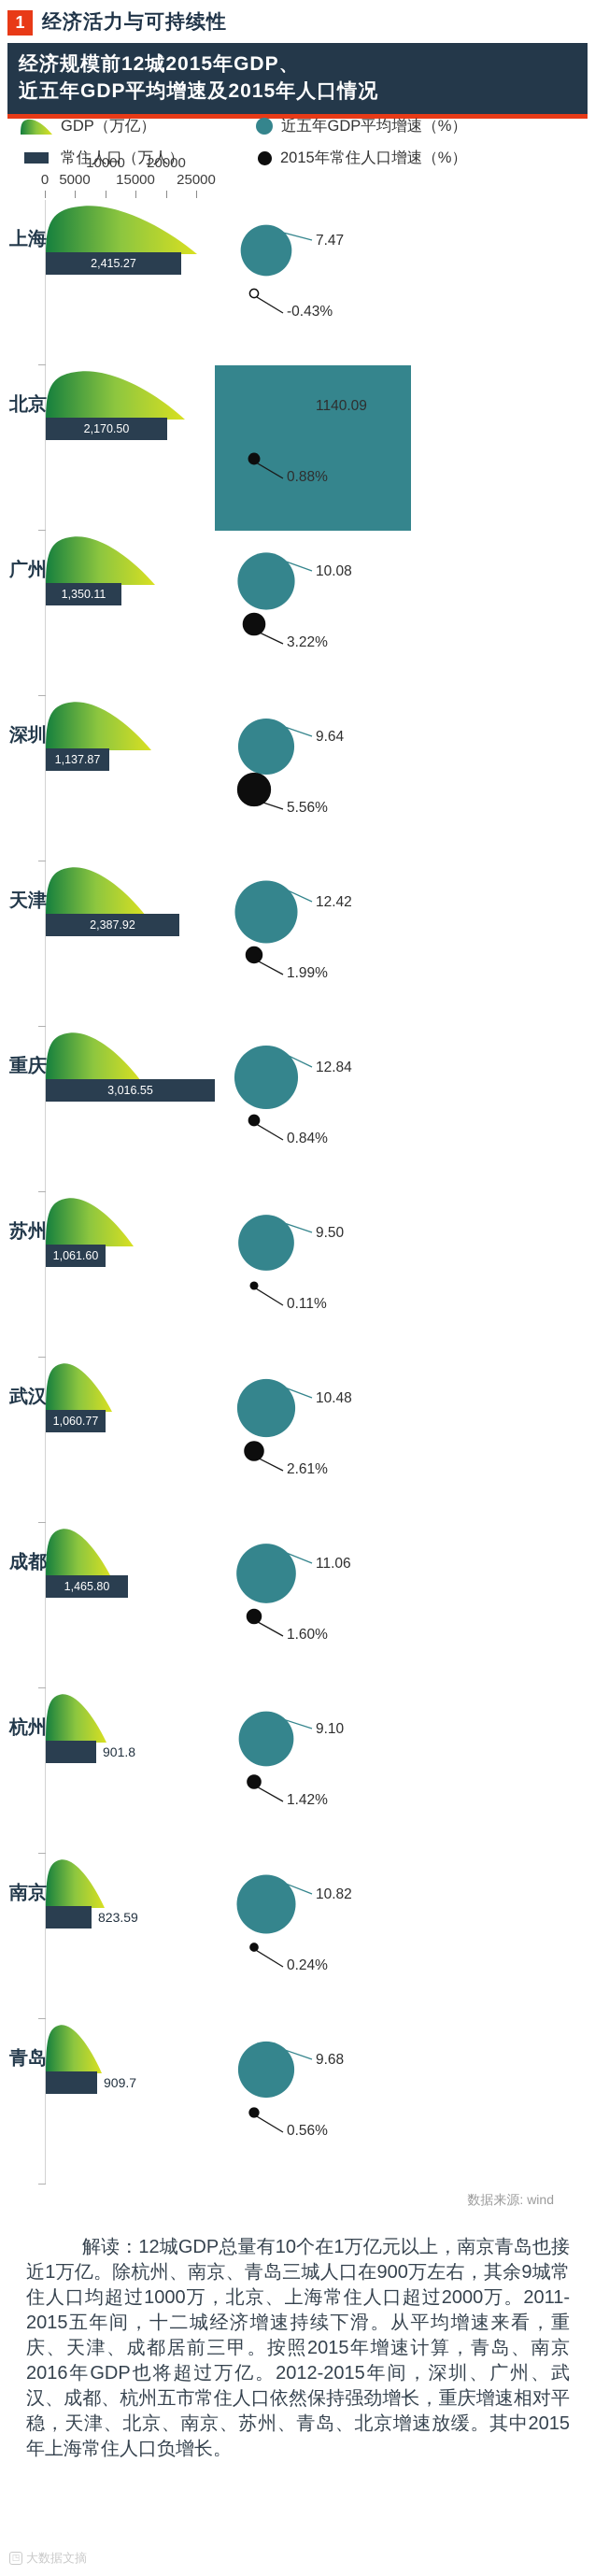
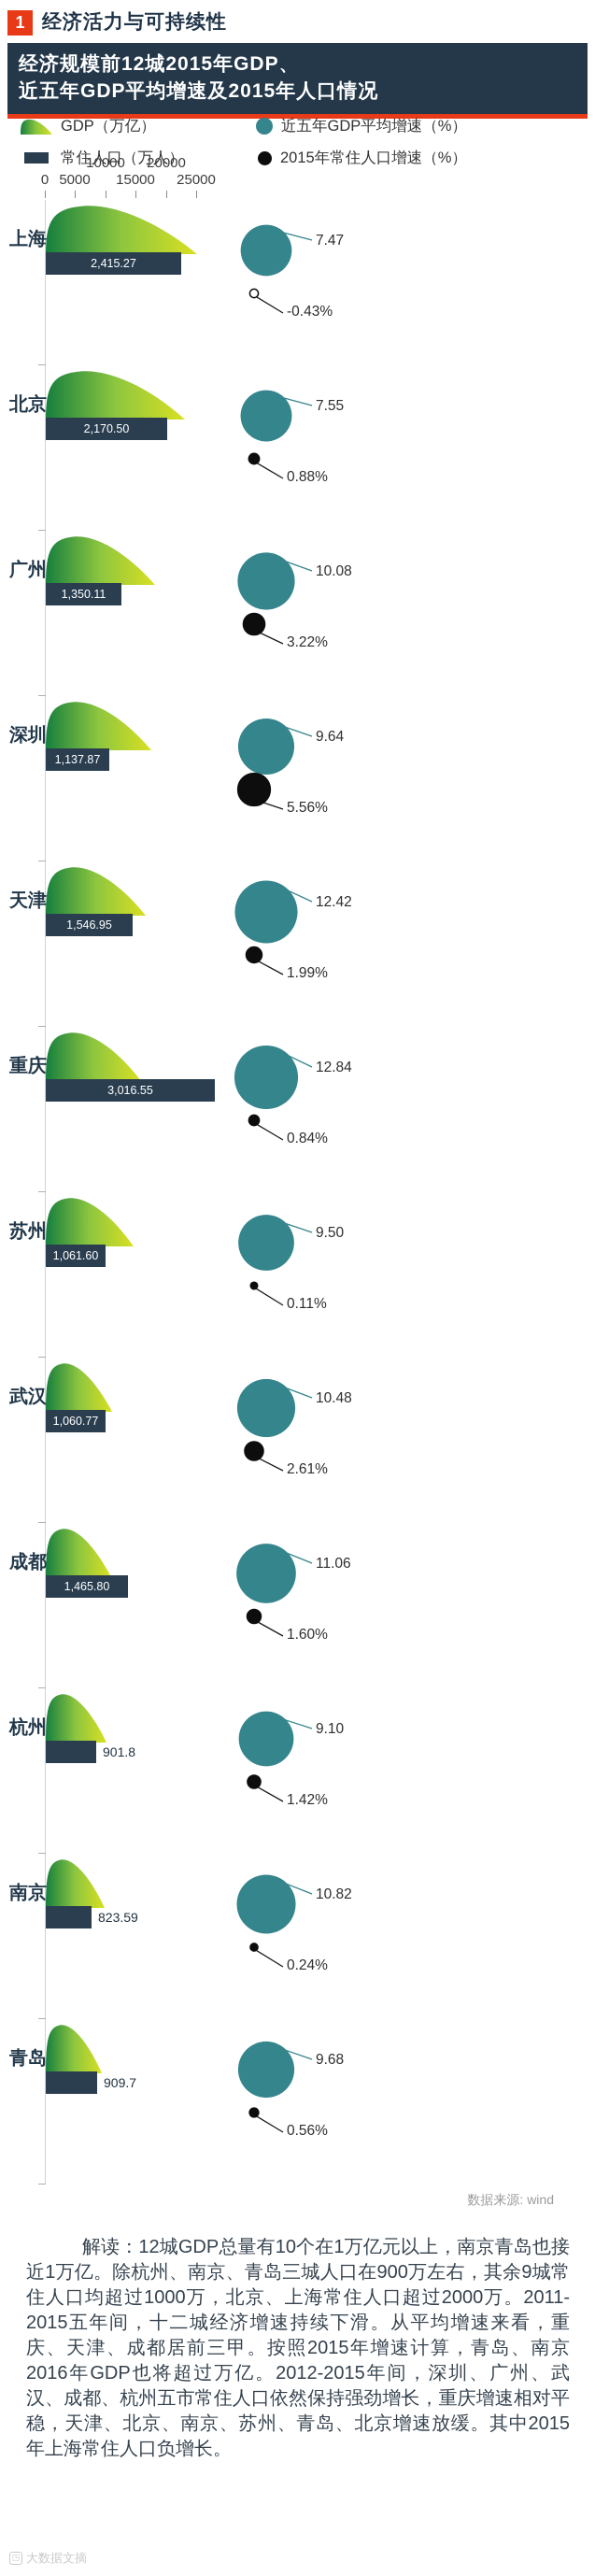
近五年GDP平均增速（%）/北京: 1140.09 -> 7.55
常住人口（万人）/天津: 2,387.92 -> 1,546.95
